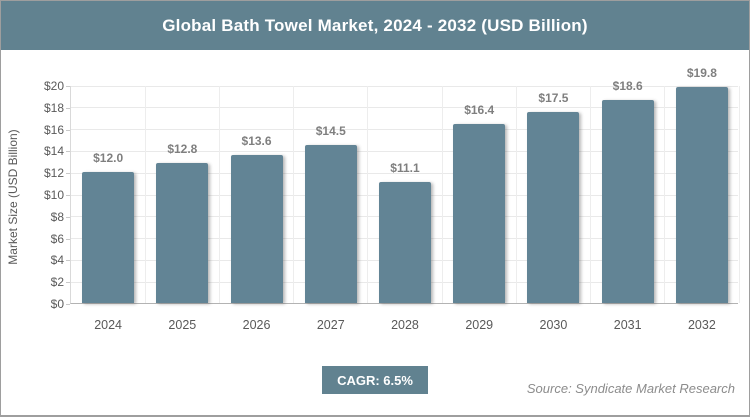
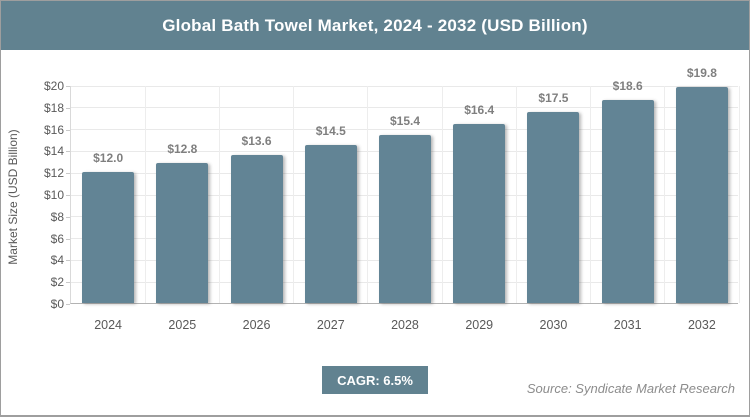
2028: $11.1 -> $15.4
